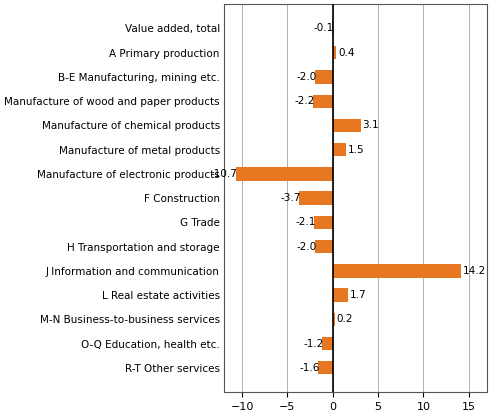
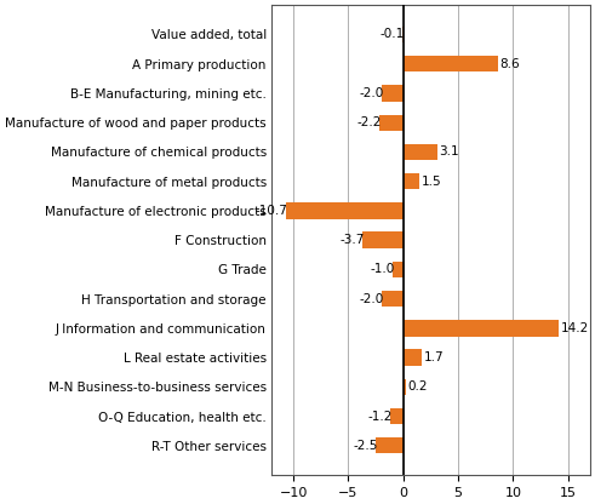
A Primary production: 0.4 -> 8.6
G Trade: -2.1 -> -1.0
R-T Other services: -1.6 -> -2.5
